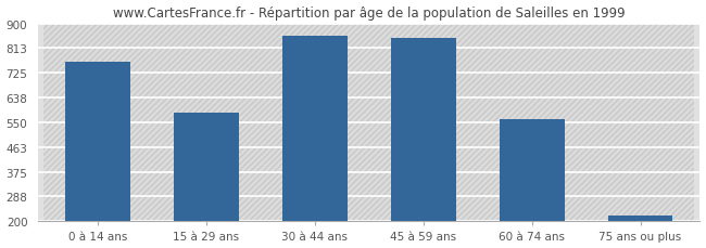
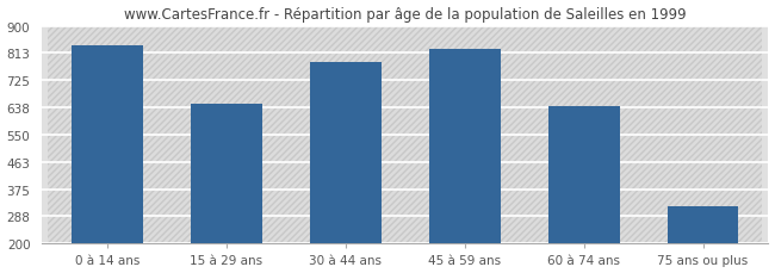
0 à 14 ans: 763 -> 835
15 à 29 ans: 585 -> 650
30 à 44 ans: 855 -> 785
45 à 59 ans: 848 -> 825
60 à 74 ans: 563 -> 640
75 ans ou plus: 222 -> 320
